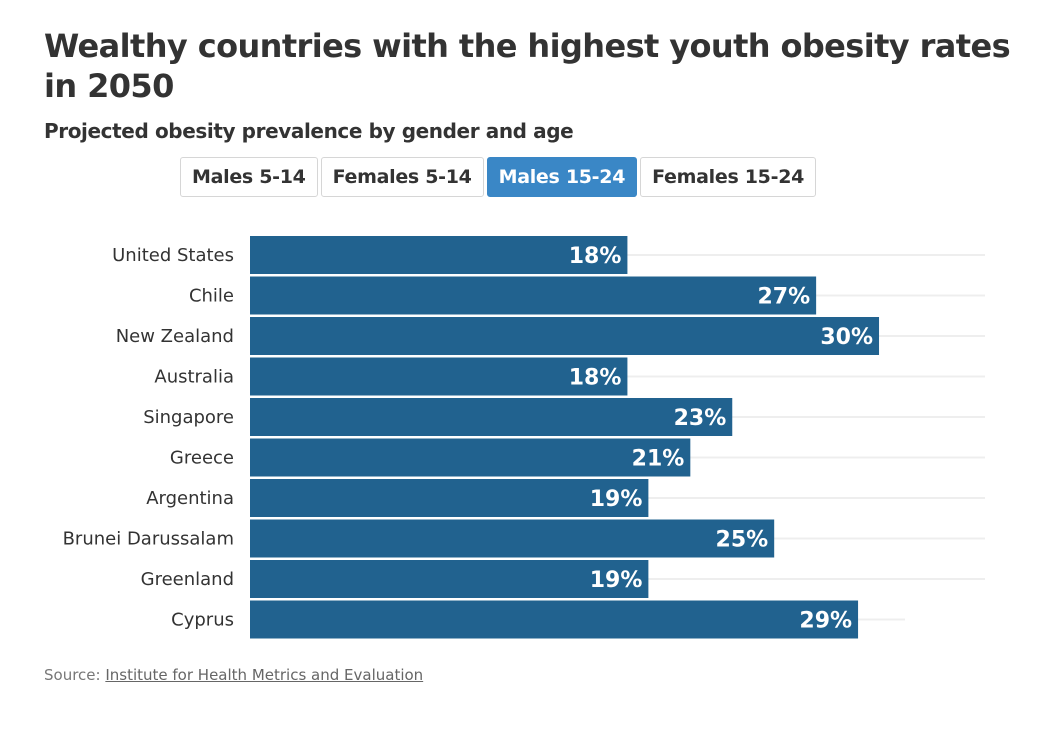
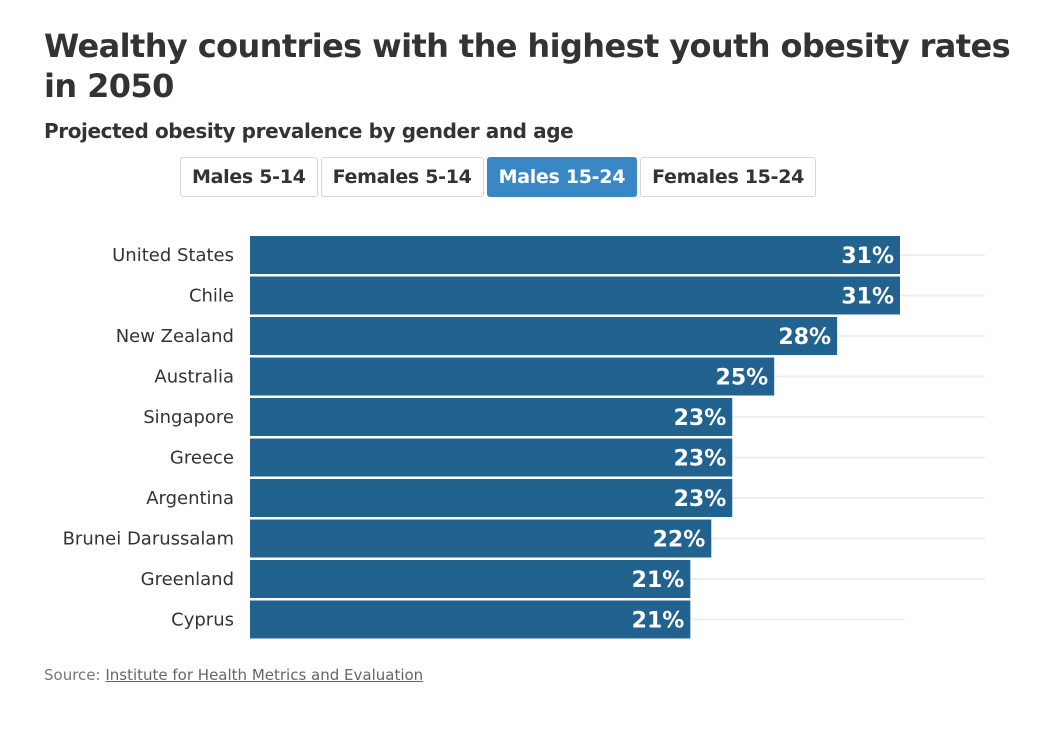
United States: 18% -> 31%
Chile: 27% -> 31%
New Zealand: 30% -> 28%
Australia: 18% -> 25%
Greece: 21% -> 23%
Argentina: 19% -> 23%
Brunei Darussalam: 25% -> 22%
Greenland: 19% -> 21%
Cyprus: 29% -> 21%
